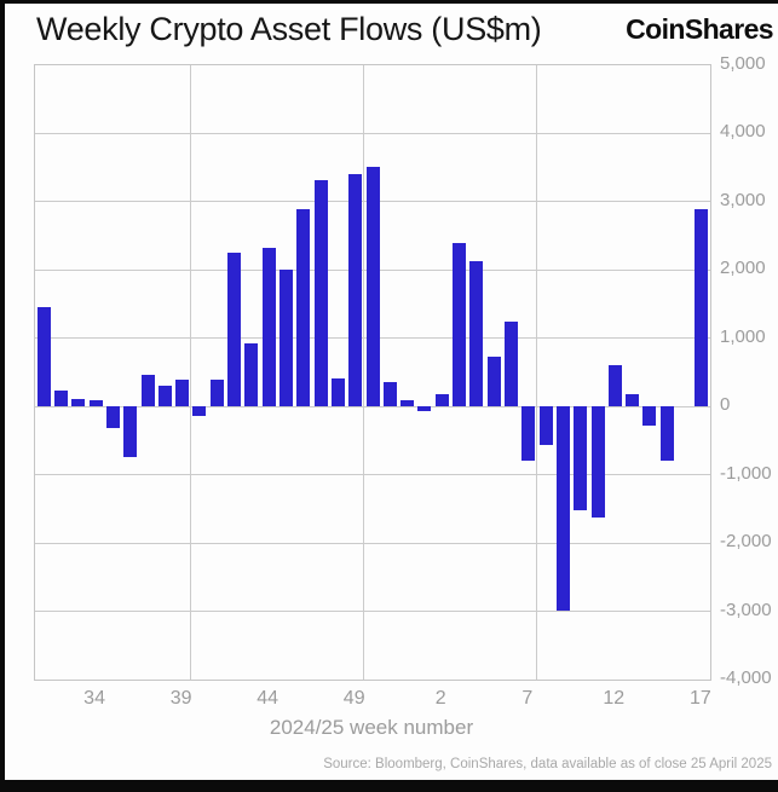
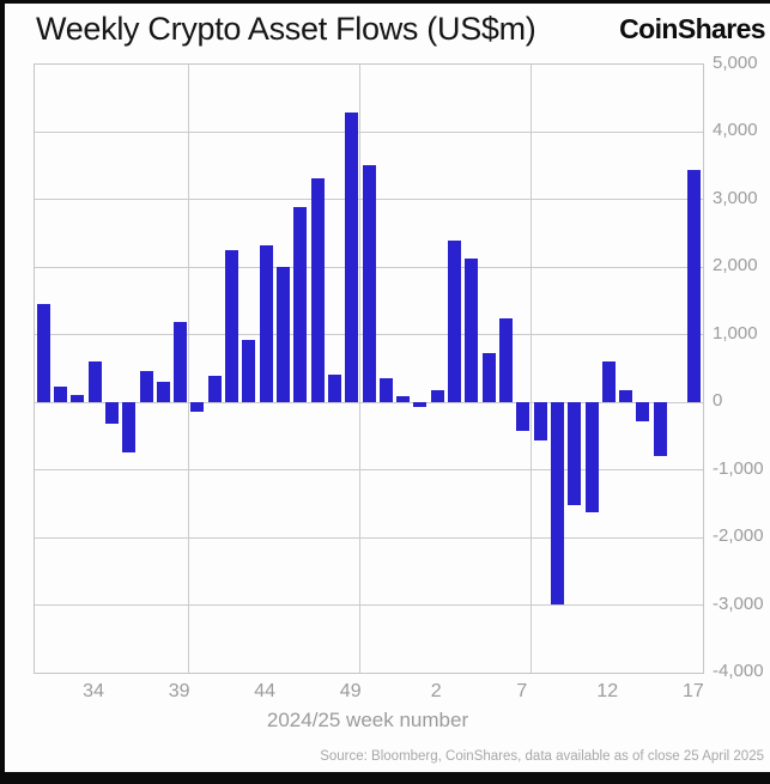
34: 100 -> 600
39: 400 -> 1200
49: 3400 -> 4300
7: -800 -> -400
17: 2900 -> 3400
